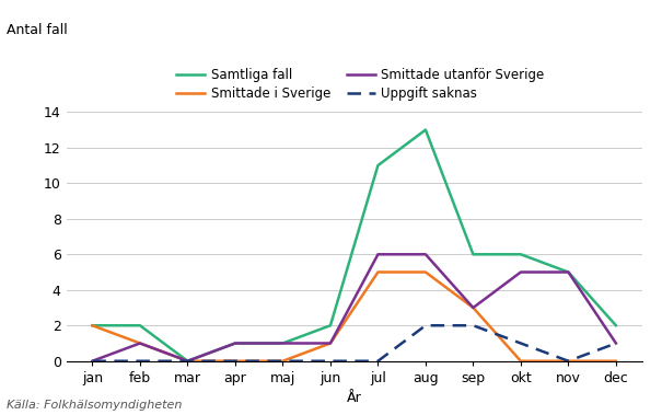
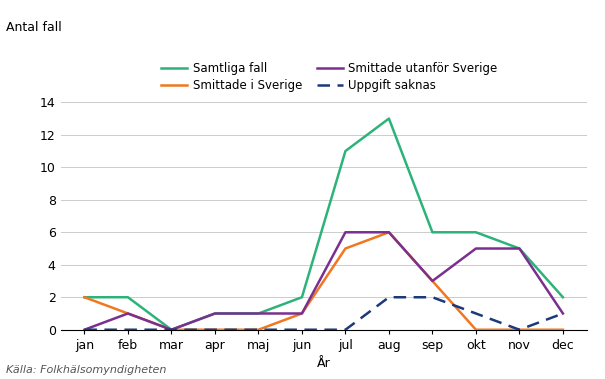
Smittade i Sverige/aug: 5 -> 6
